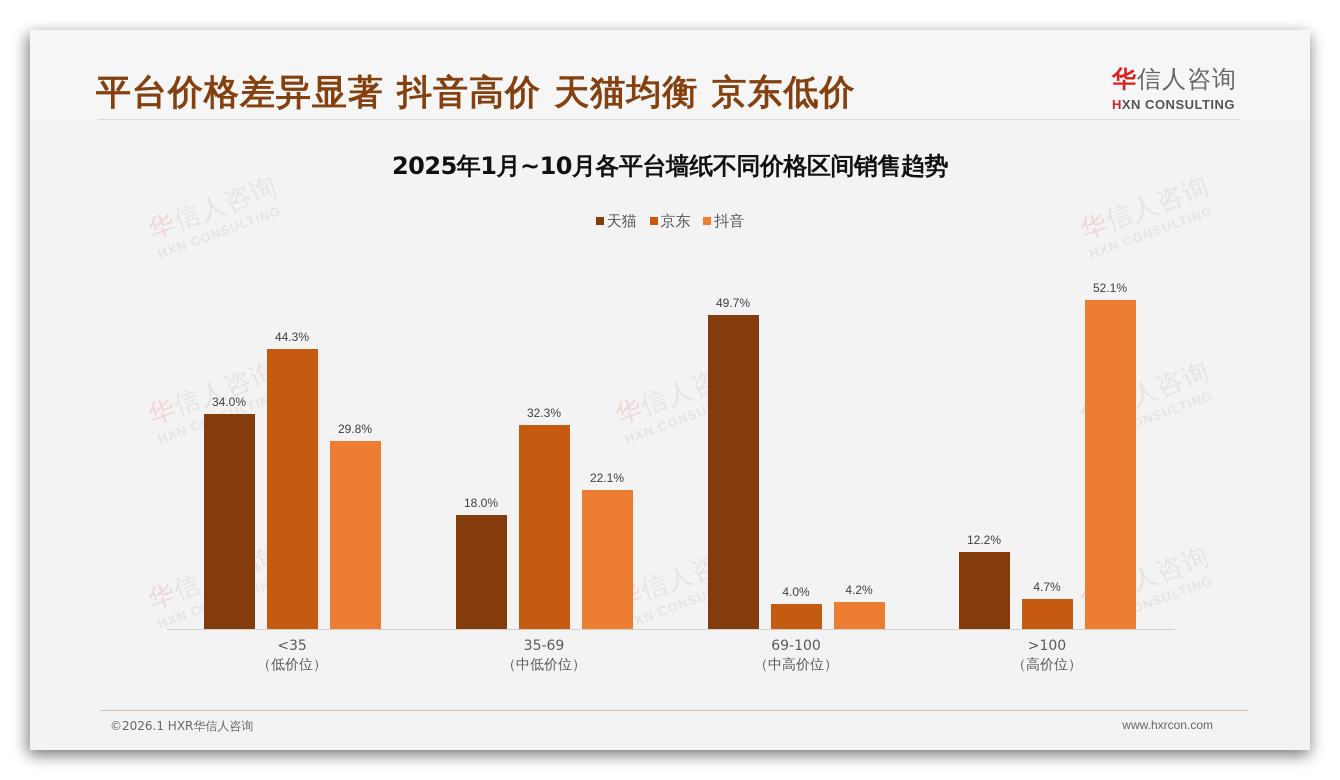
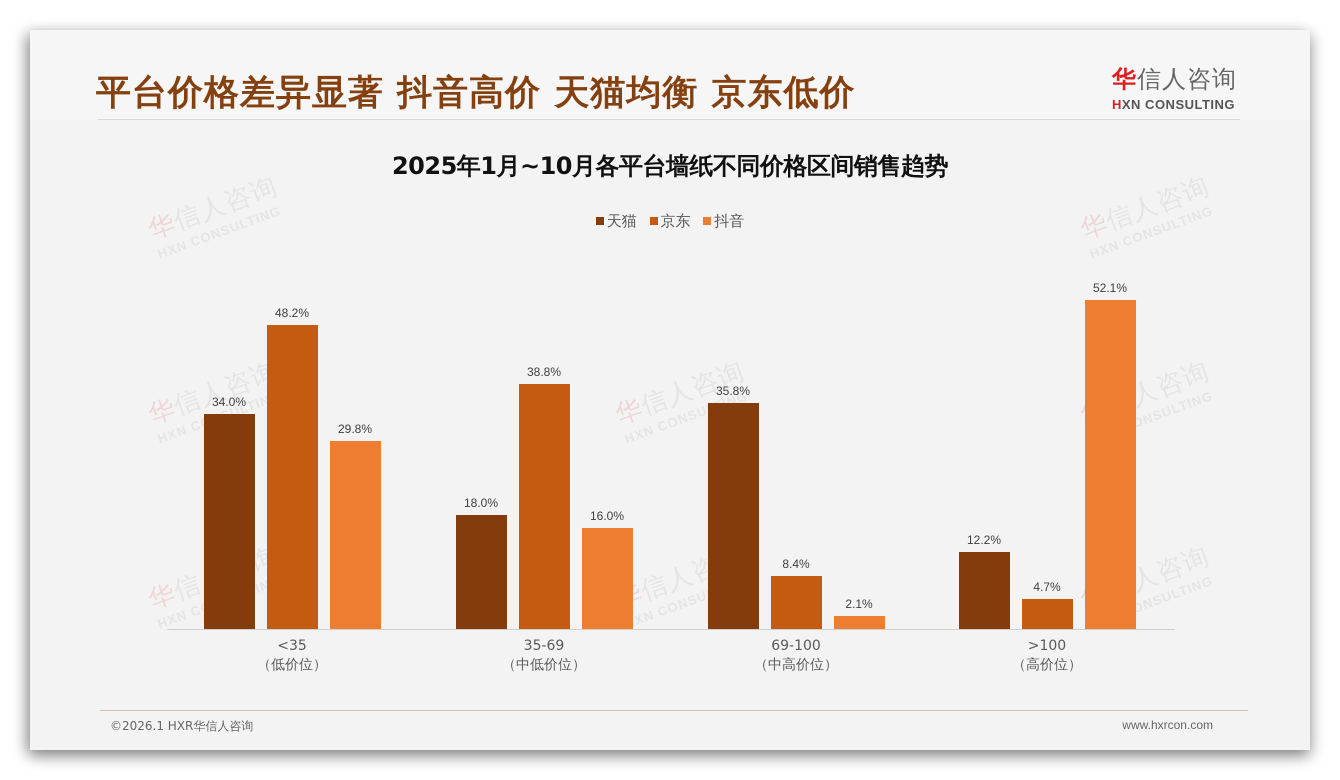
京东/<35: 44.3% -> 48.2%
京东/35-69: 32.3% -> 38.8%
抖音/35-69: 22.1% -> 16.0%
天猫/69-100: 49.7% -> 35.8%
京东/69-100: 4.0% -> 8.4%
抖音/69-100: 4.2% -> 2.1%
